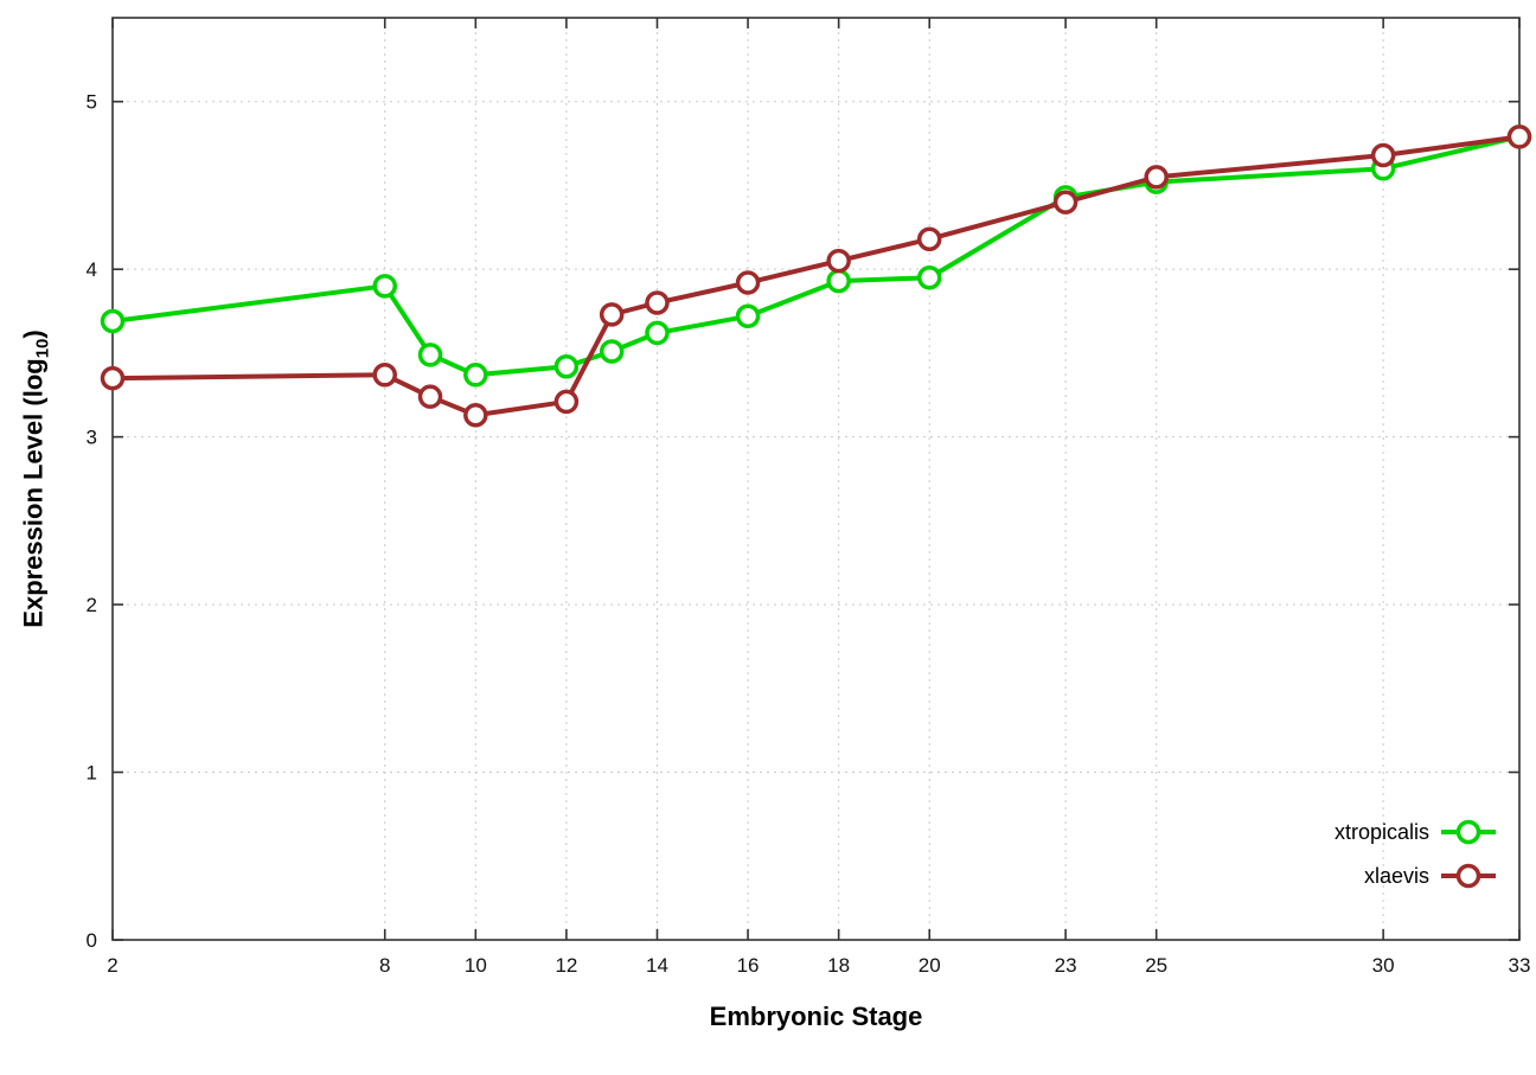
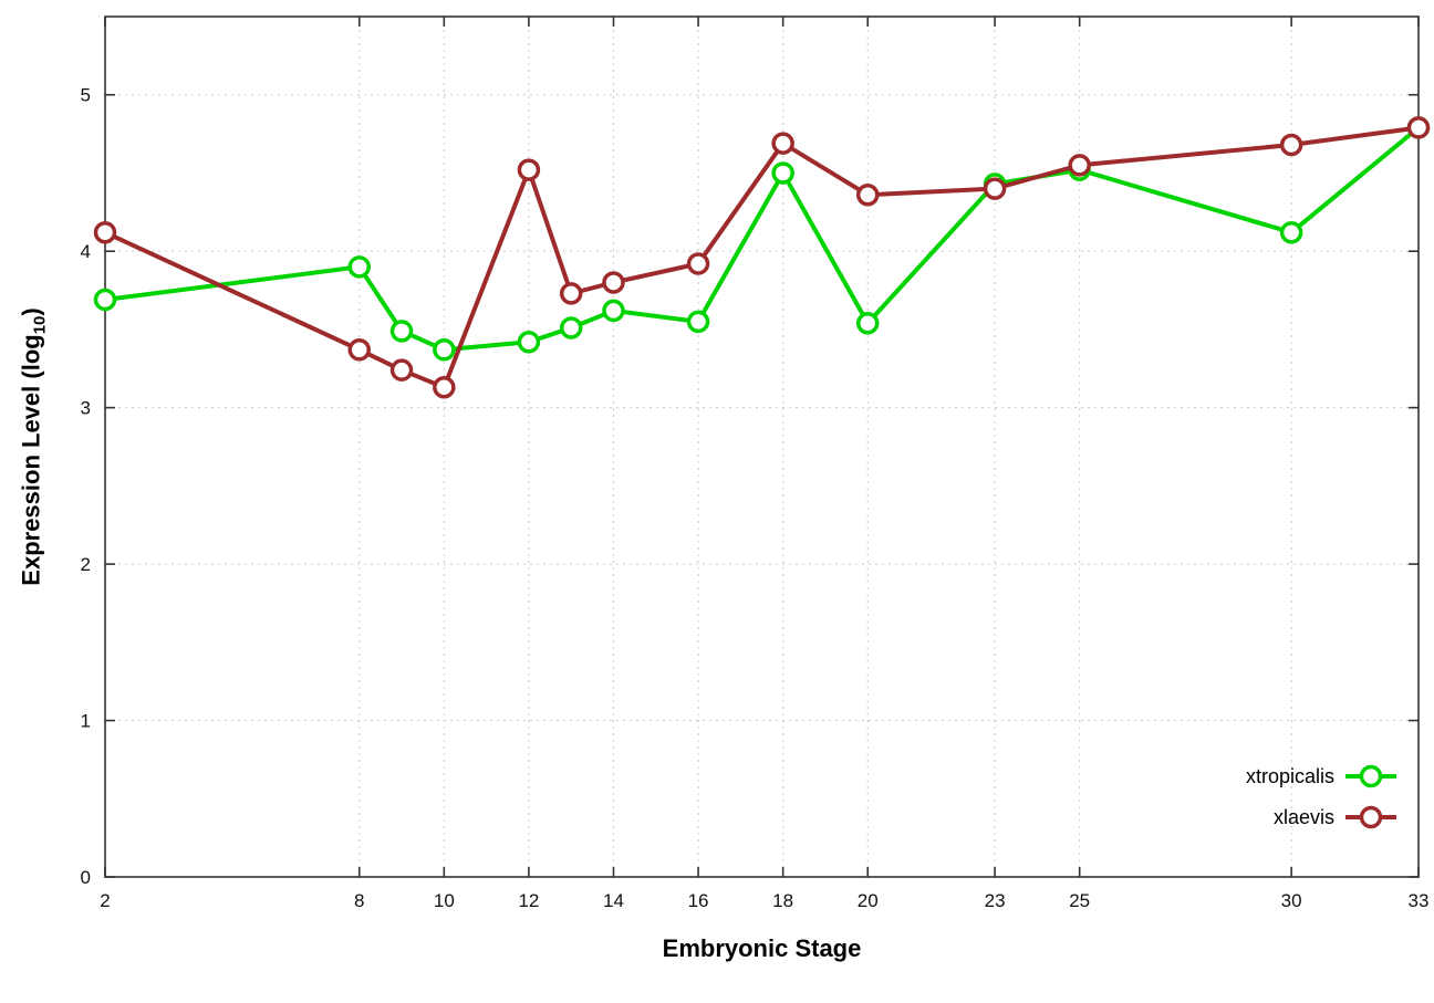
xlaevis/2: 3.35 -> 4.12
xlaevis/12: 3.21 -> 4.52
xtropicalis/16: 3.72 -> 3.55
xtropicalis/18: 3.93 -> 4.50
xlaevis/18: 4.05 -> 4.69
xtropicalis/20: 3.95 -> 3.54
xlaevis/20: 4.18 -> 4.36
xtropicalis/30: 4.60 -> 4.12
